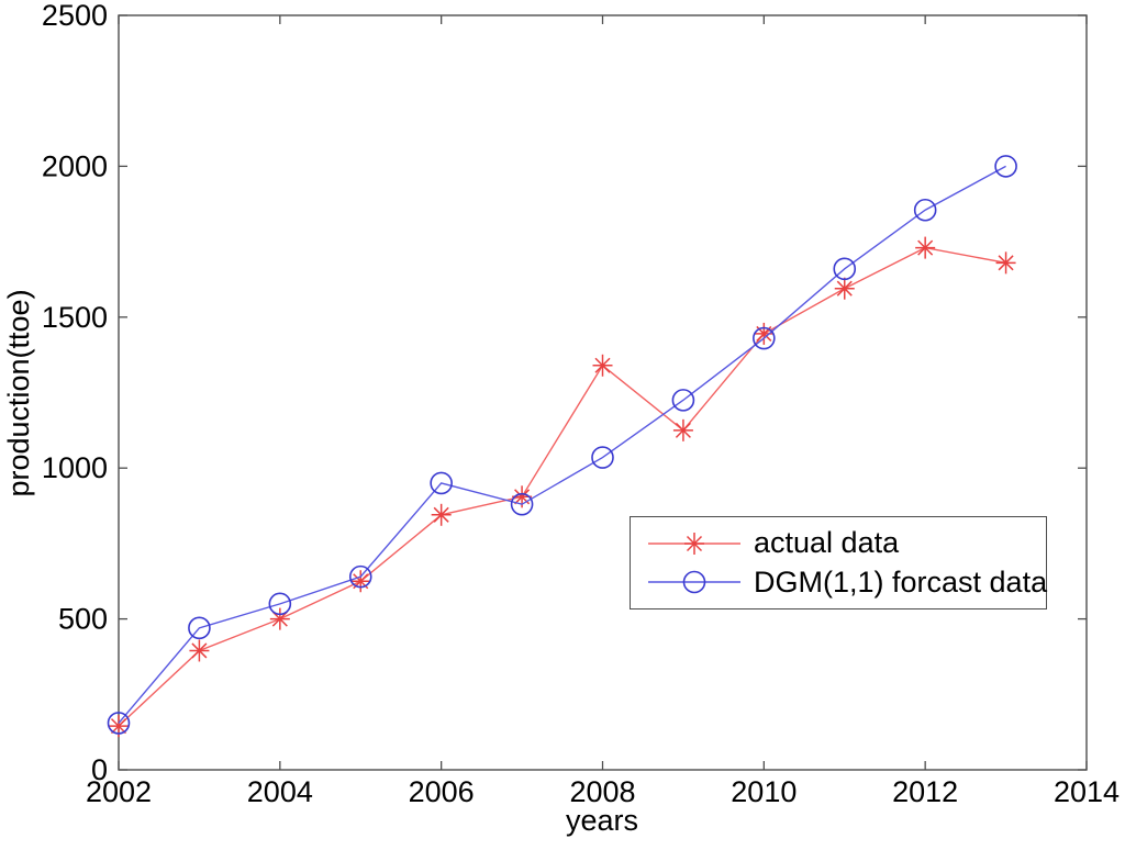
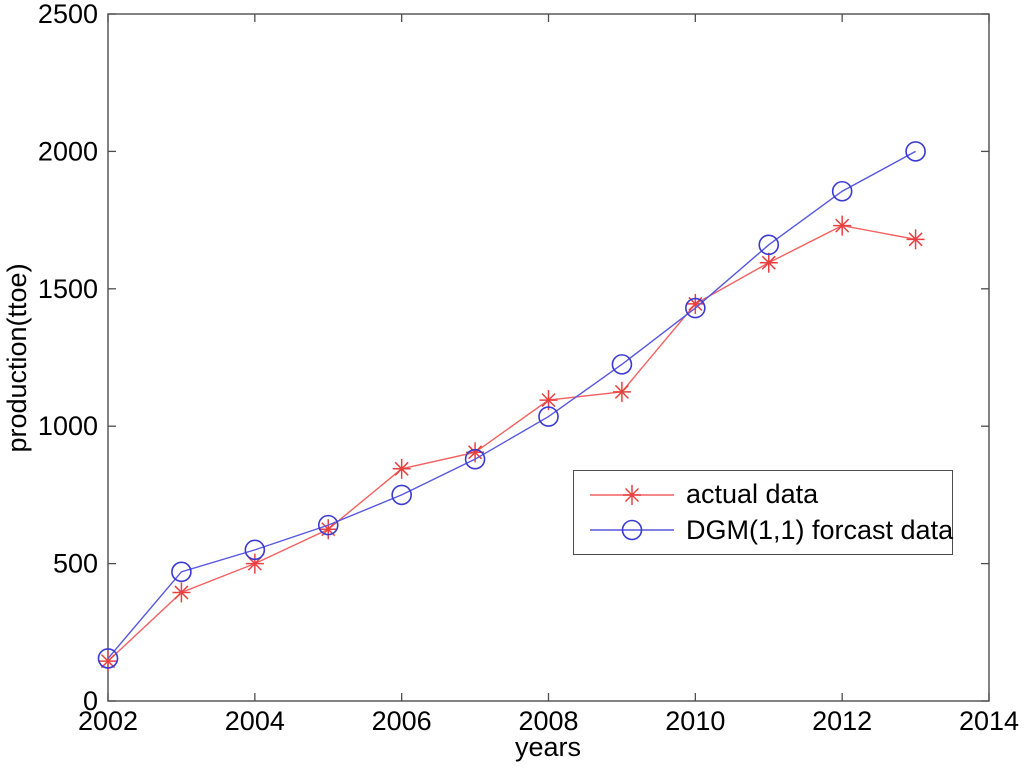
DGM(1,1) forcast data/2006: 950 -> 750
actual data/2008: 1340 -> 1100
